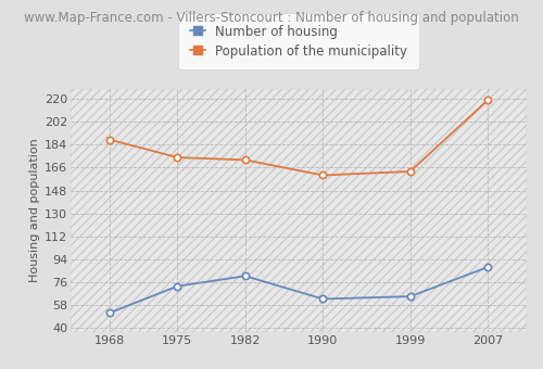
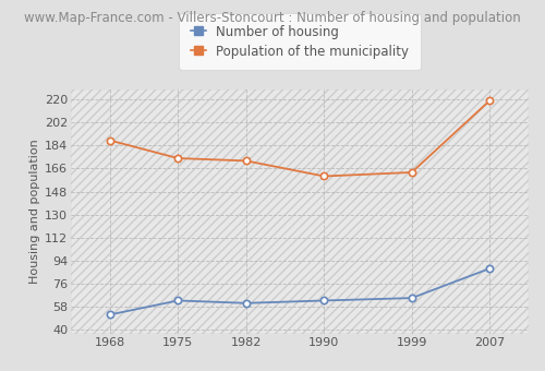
Number of housing/1975: 73 -> 63
Number of housing/1982: 81 -> 61
